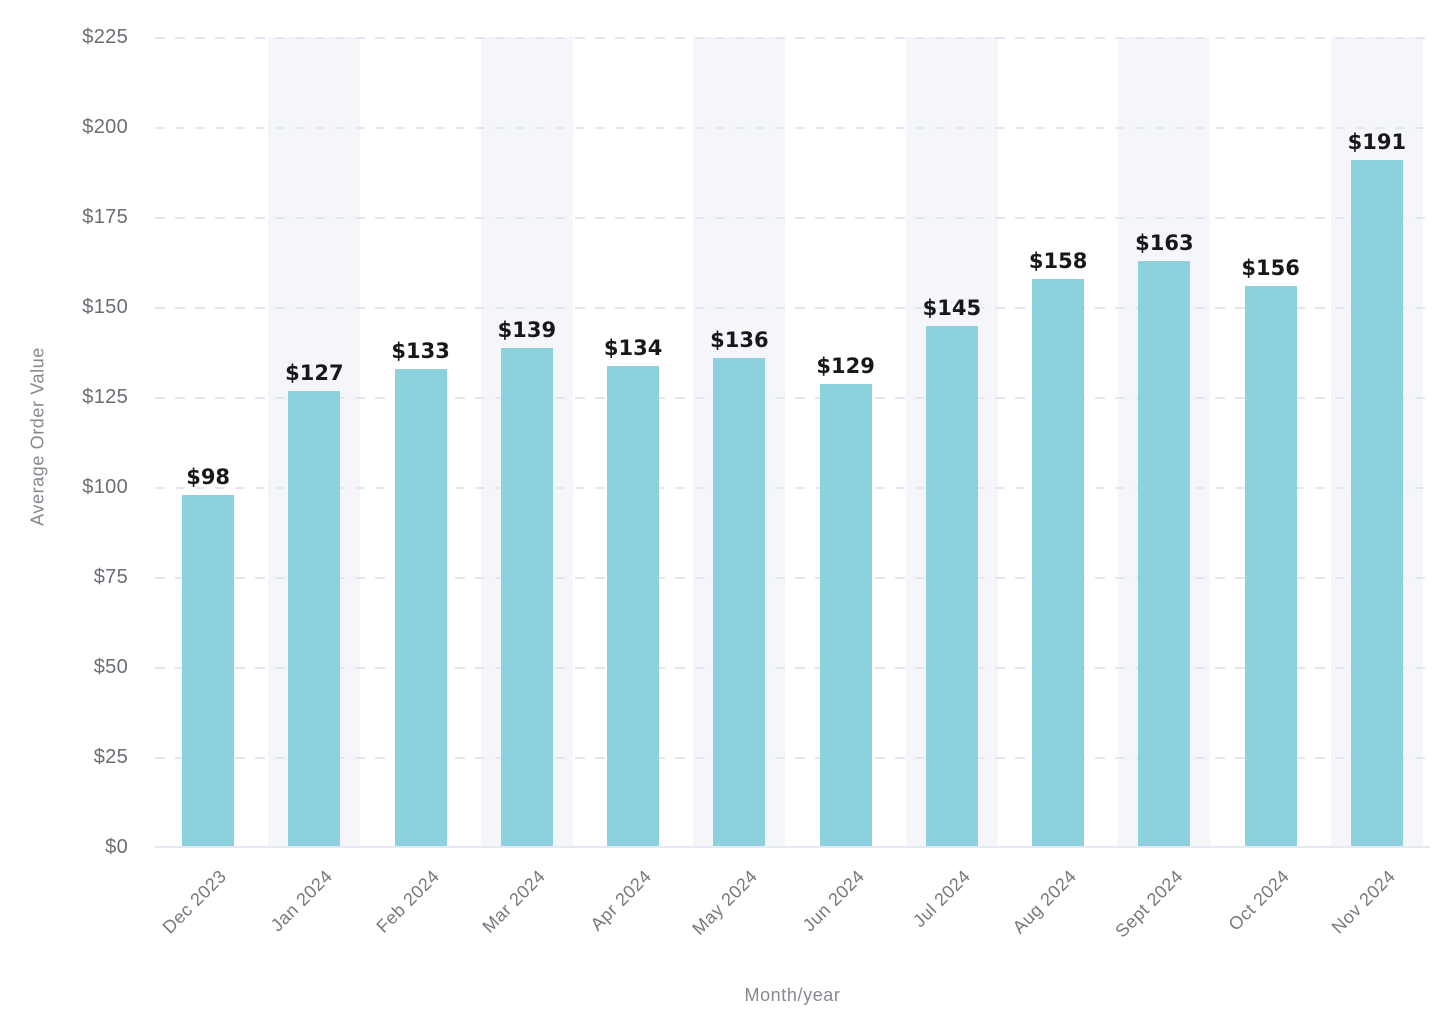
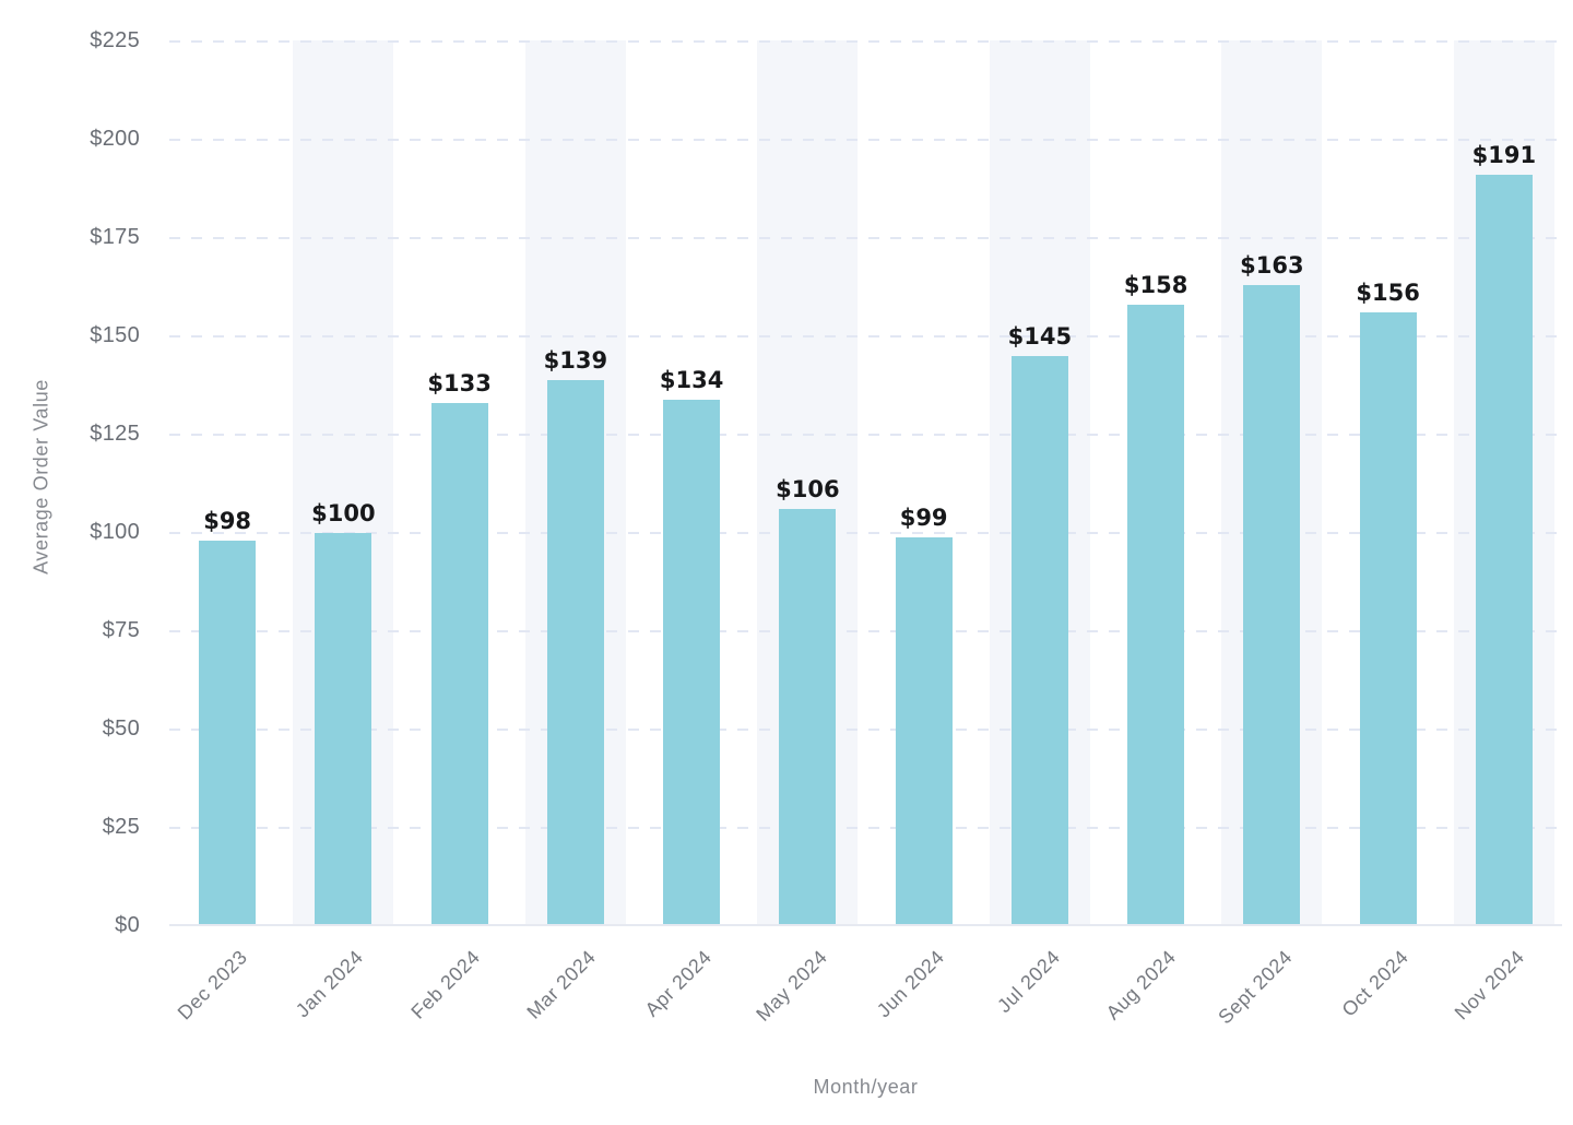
Jan 2024: $127 -> $100
May 2024: $136 -> $106
Jun 2024: $129 -> $99
